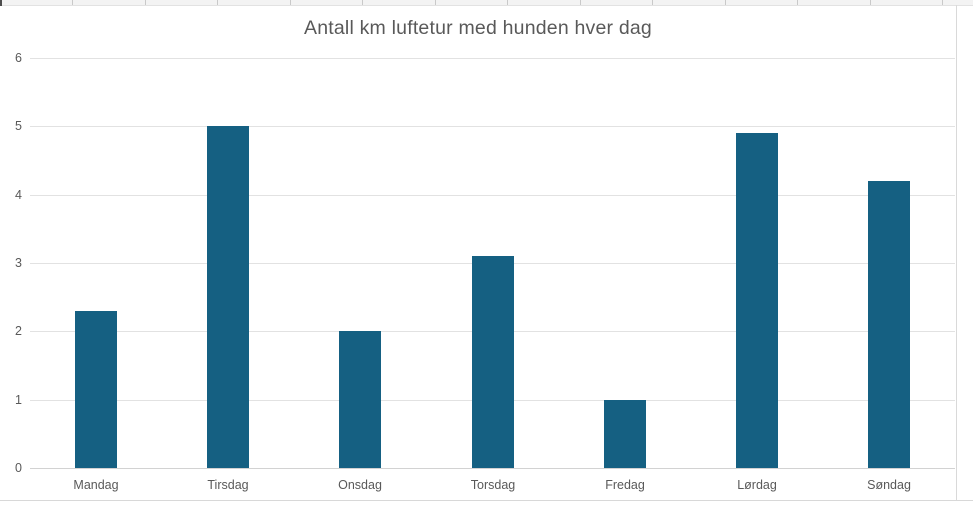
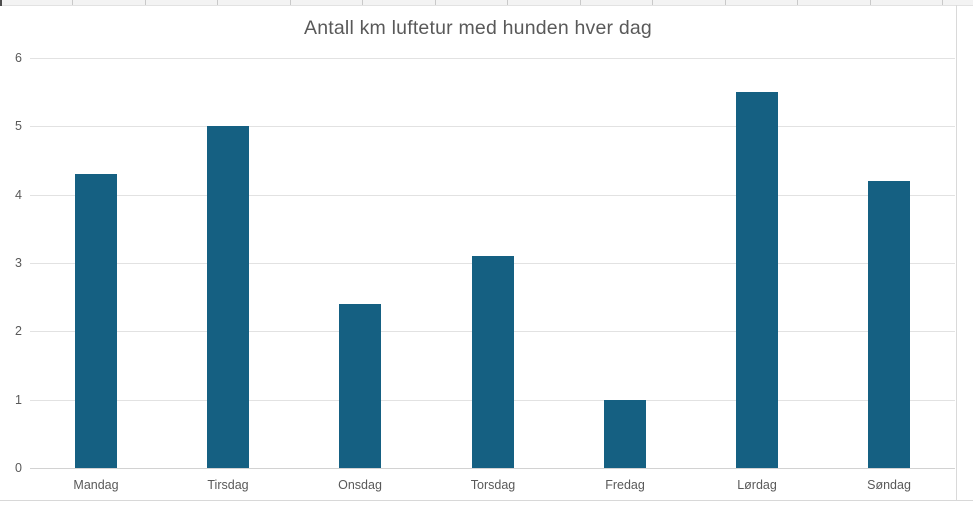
Mandag: 2.3 -> 4.3
Onsdag: 2.0 -> 2.4
Lørdag: 4.9 -> 5.5
